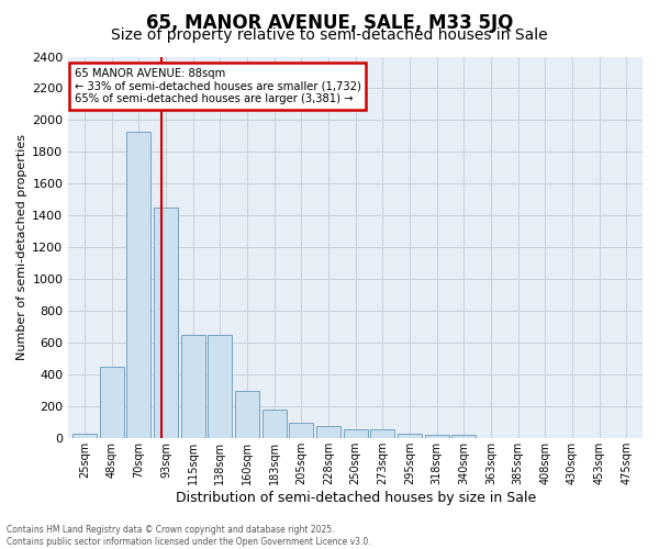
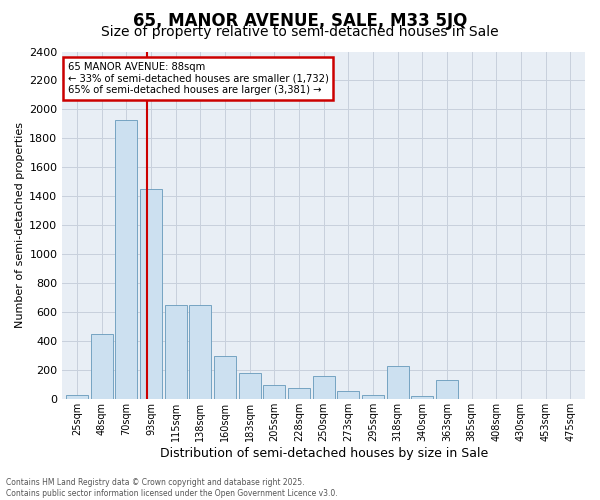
250sqm: 60 -> 160
318sqm: 20 -> 230
363sqm: 0 -> 130
